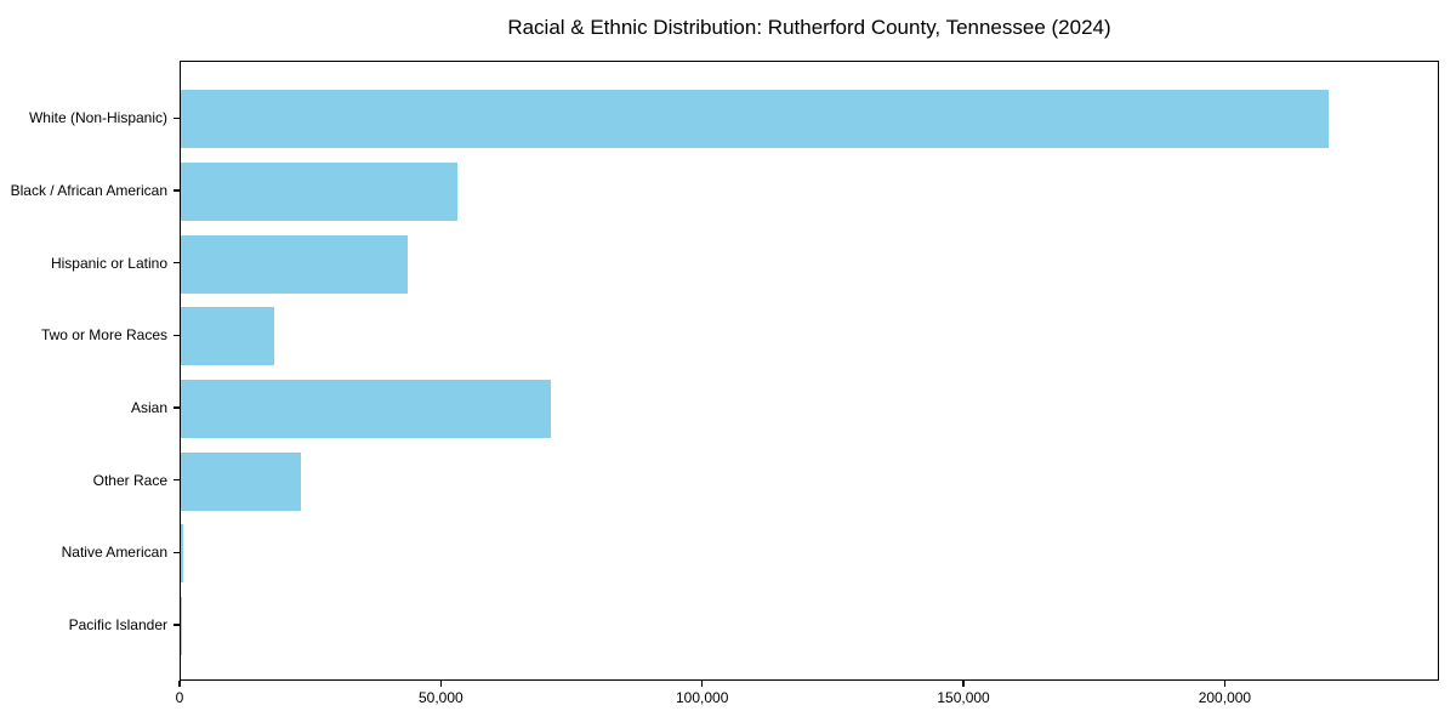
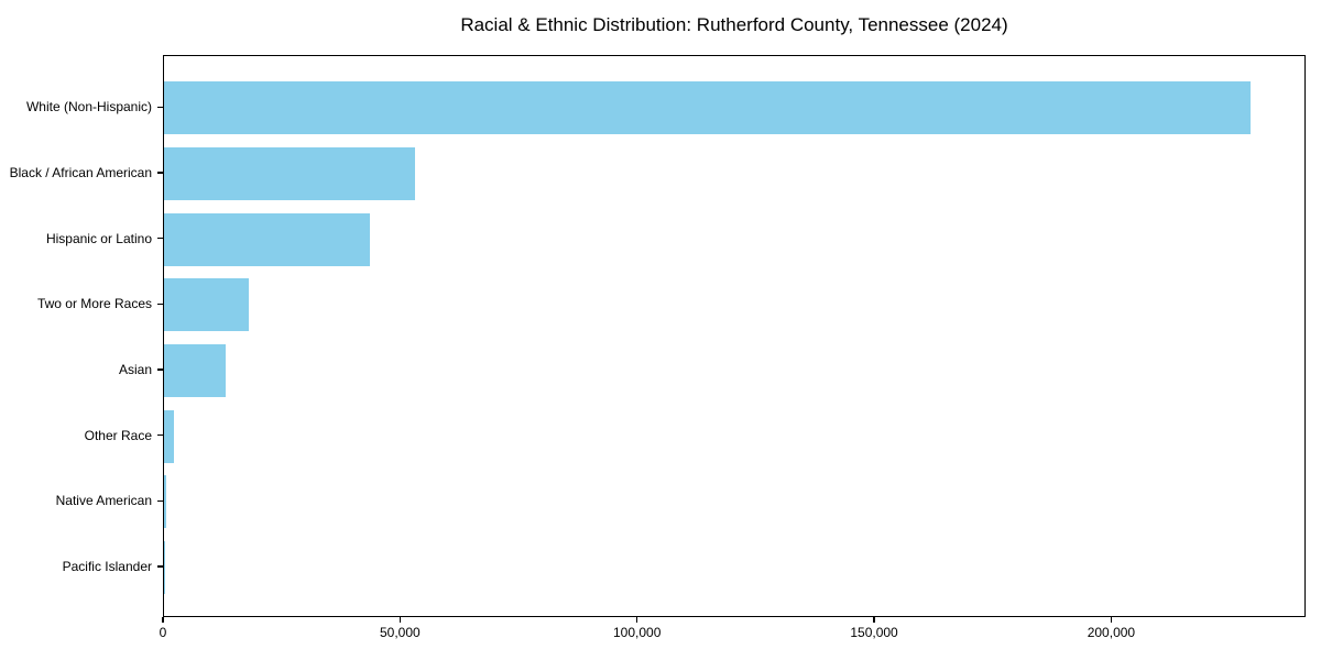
White (Non-Hispanic): 220000 -> 230000
Asian: 71000 -> 13000
Other Race: 23000 -> 2000
